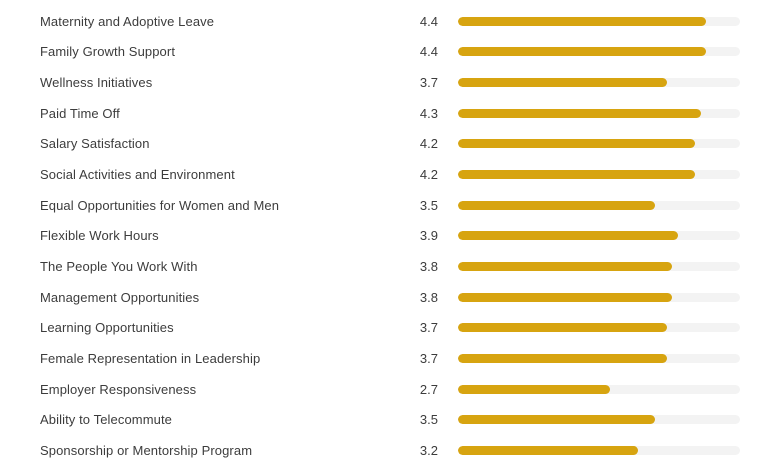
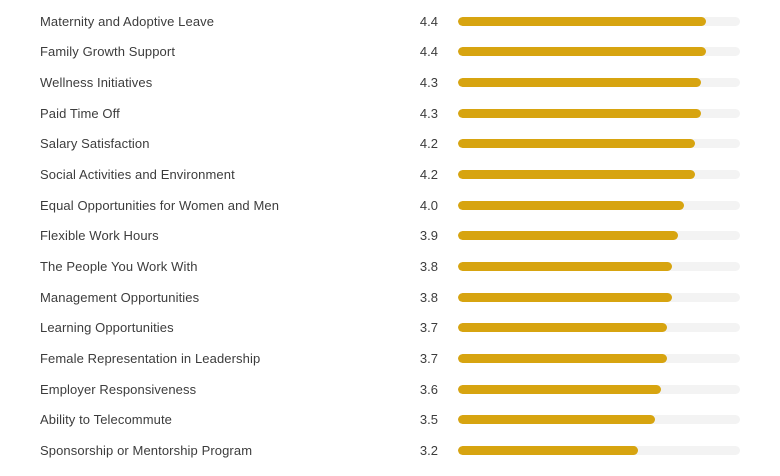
Wellness Initiatives: 3.7 -> 4.3
Equal Opportunities for Women and Men: 3.5 -> 4.0
Employer Responsiveness: 2.7 -> 3.6
